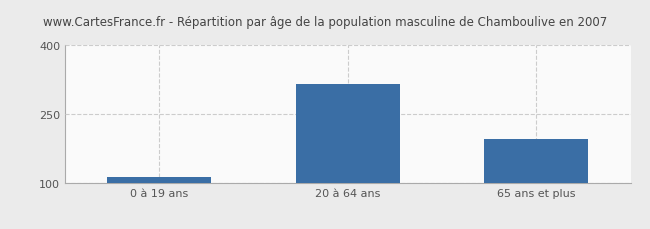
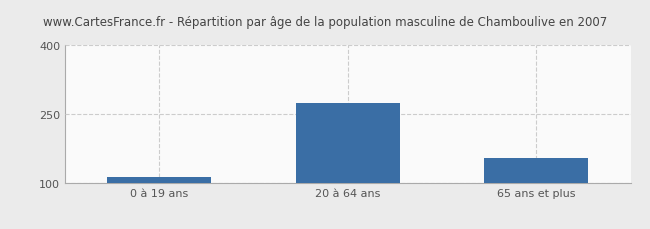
20 à 64 ans: 315 -> 275
65 ans et plus: 195 -> 155
